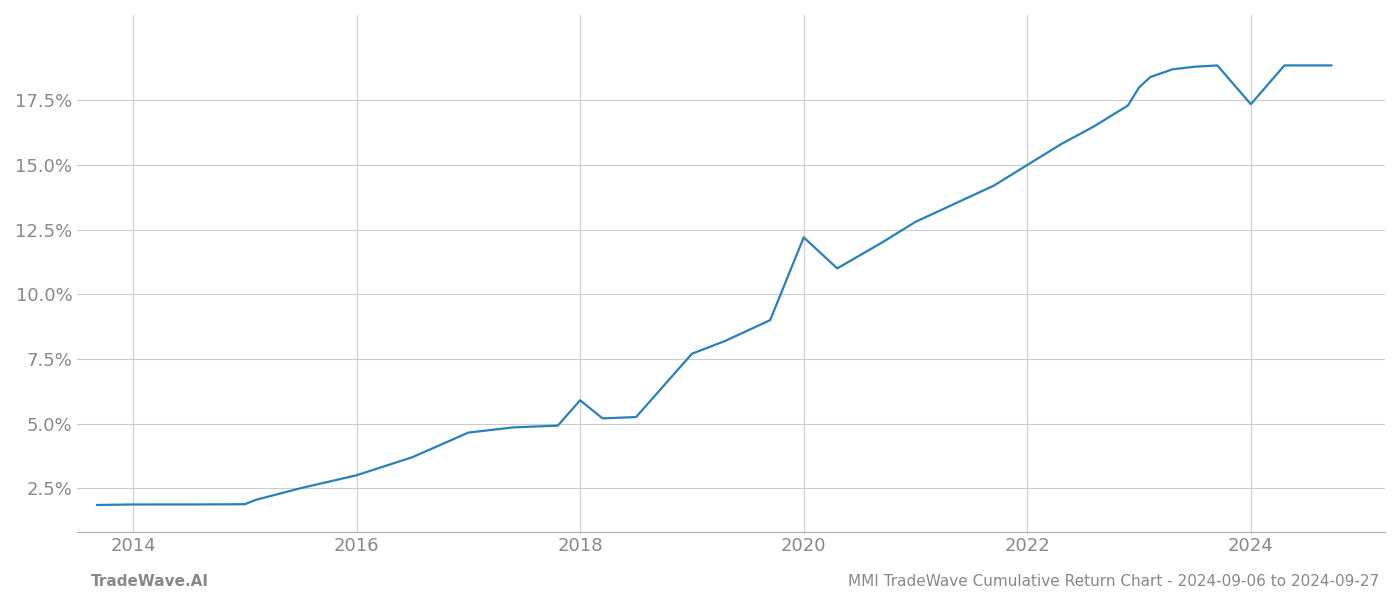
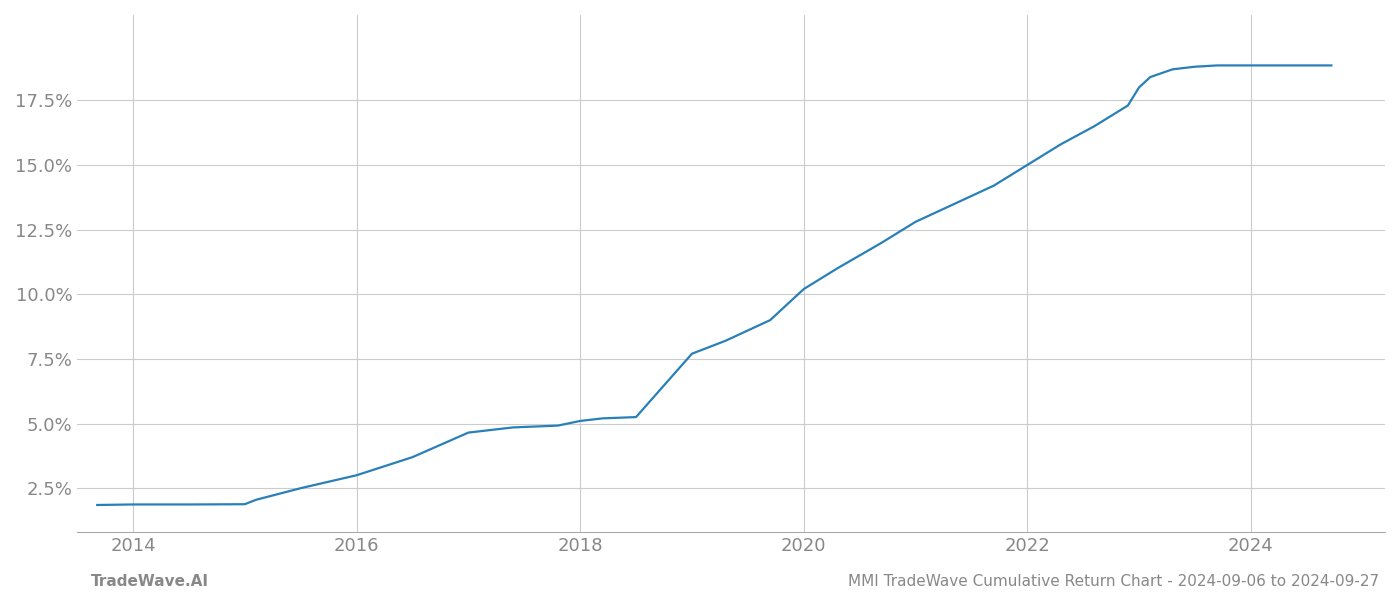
2018: 5.90% -> 5.10%
2020: 12.20% -> 10.20%
2024: 17.35% -> 18.85%
